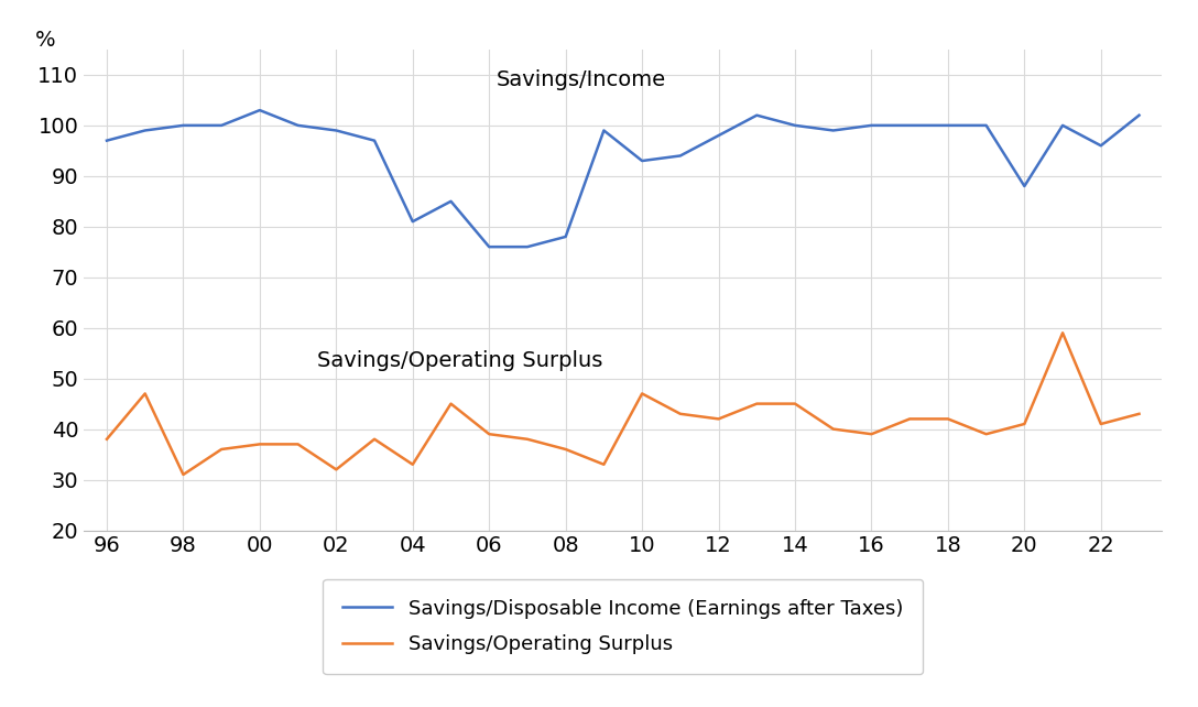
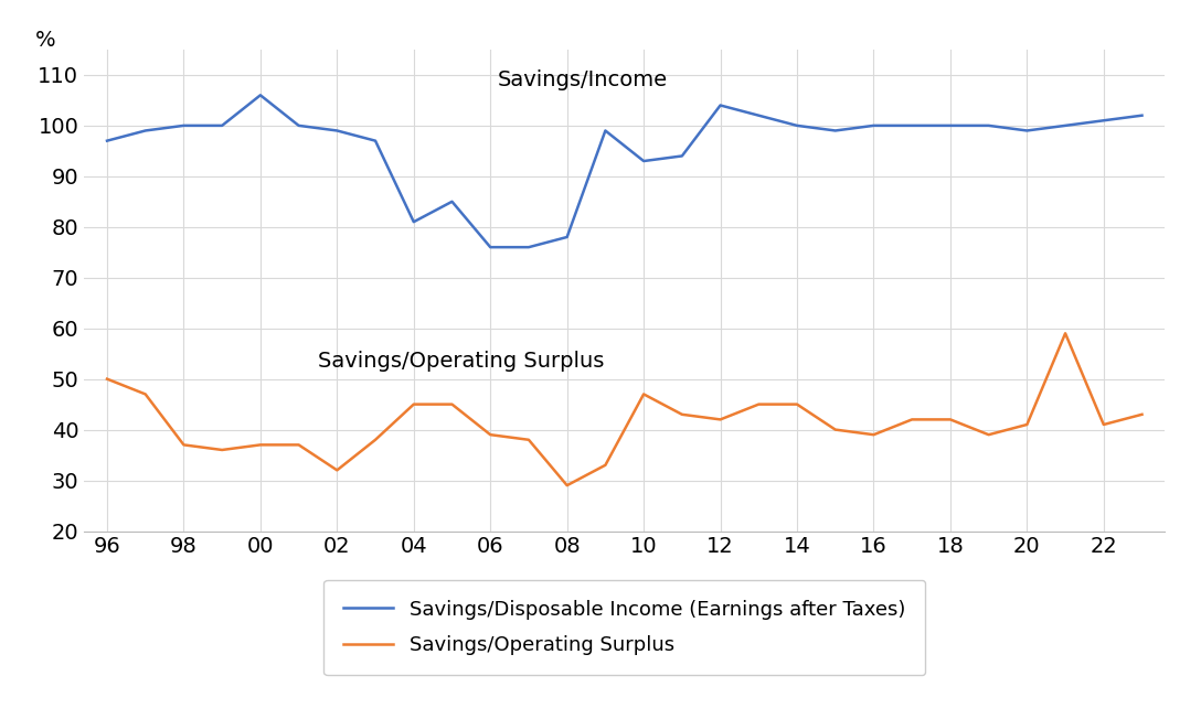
Savings/Operating Surplus/96: 38 -> 50
Savings/Operating Surplus/98: 31 -> 37
Savings/Disposable Income (Earnings after Taxes)/00: 103 -> 106
Savings/Operating Surplus/04: 33 -> 45
Savings/Operating Surplus/08: 36 -> 29
Savings/Disposable Income (Earnings after Taxes)/12: 98 -> 104
Savings/Disposable Income (Earnings after Taxes)/20: 88 -> 99
Savings/Disposable Income (Earnings after Taxes)/22: 96 -> 101
